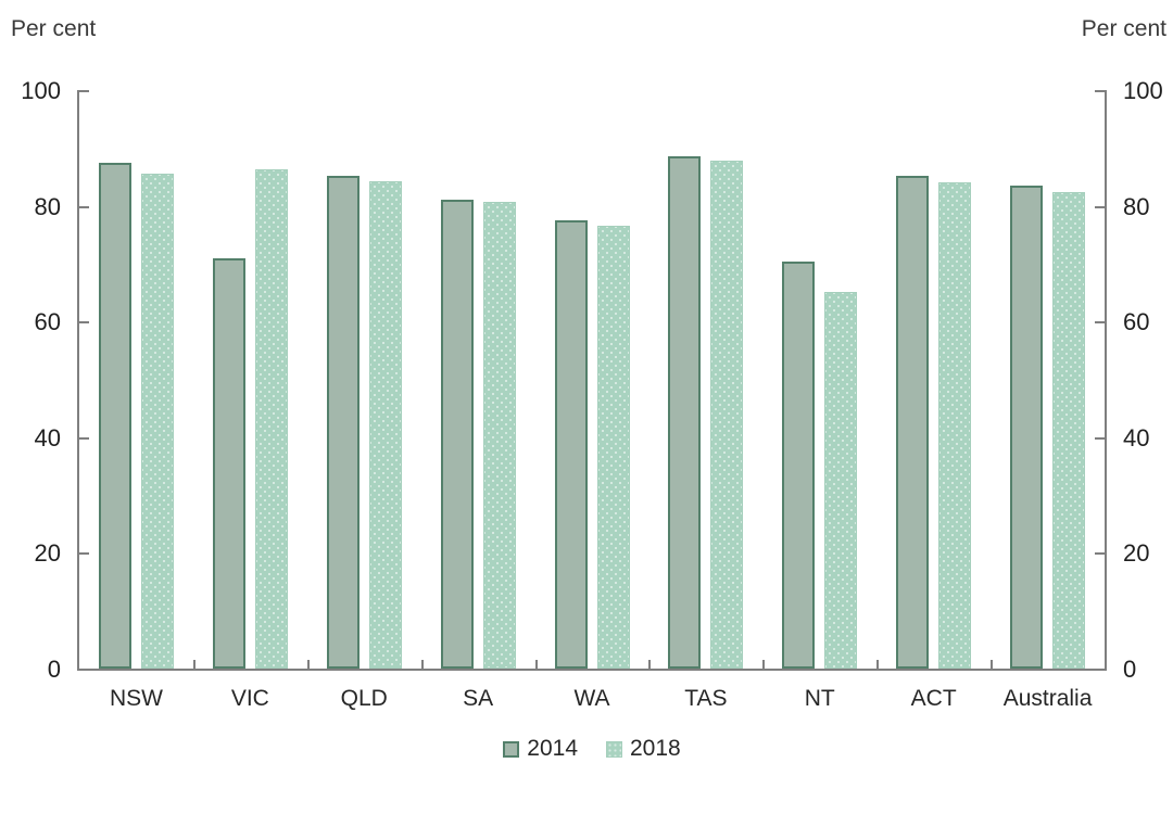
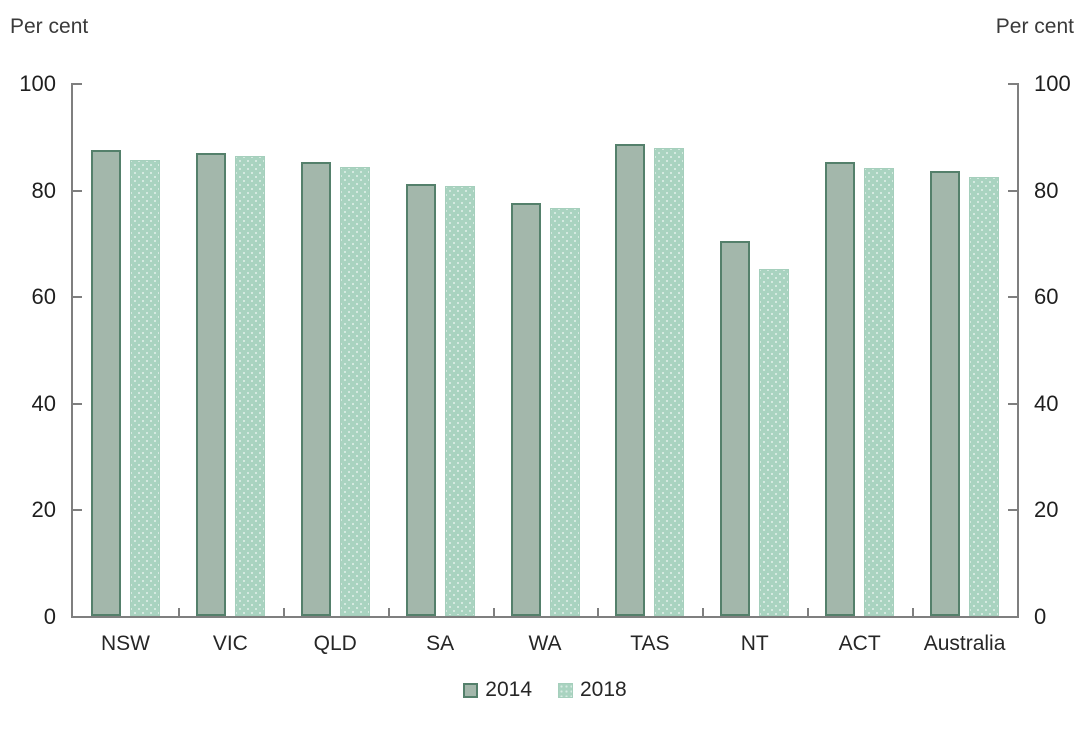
2014/VIC: 71 -> 87
